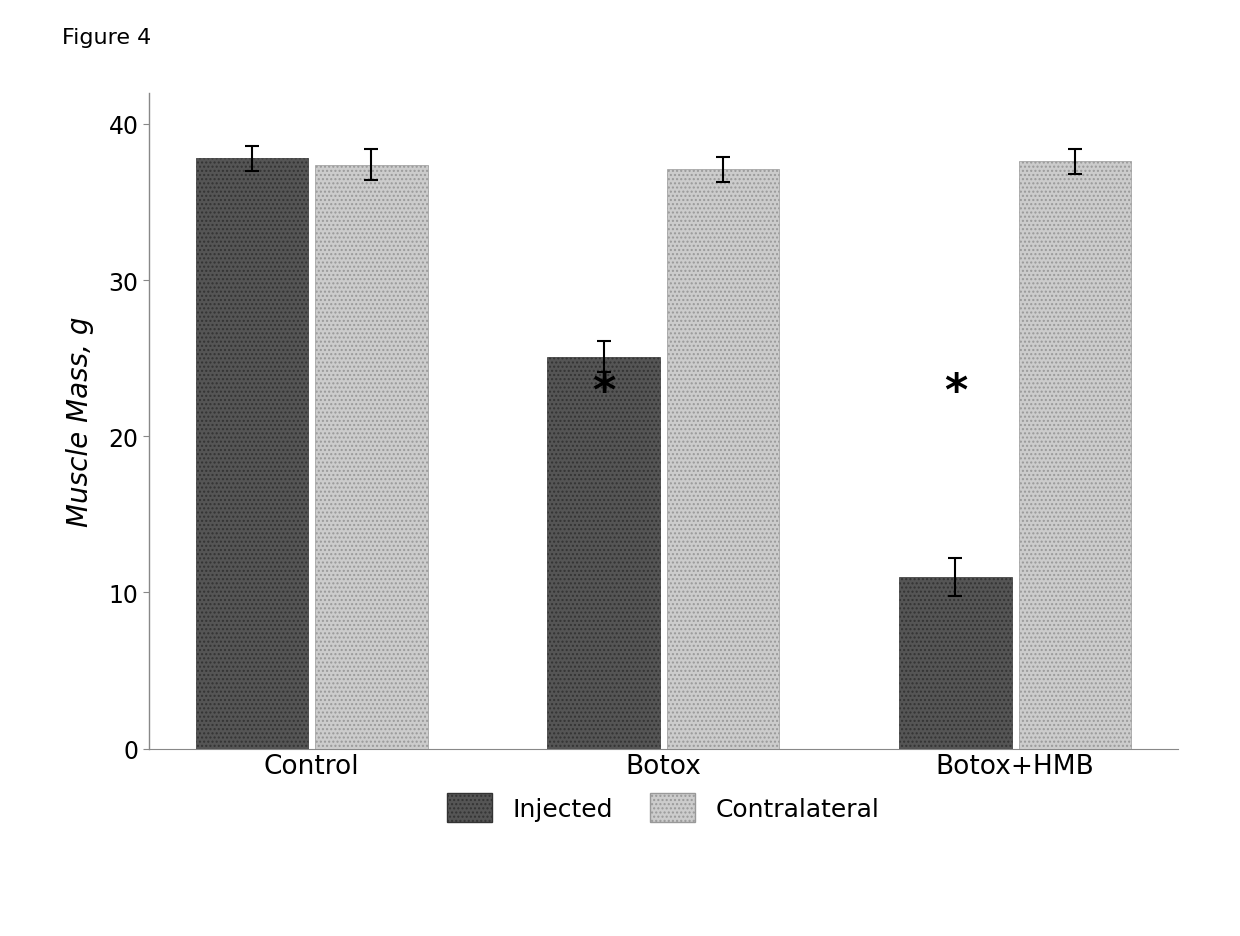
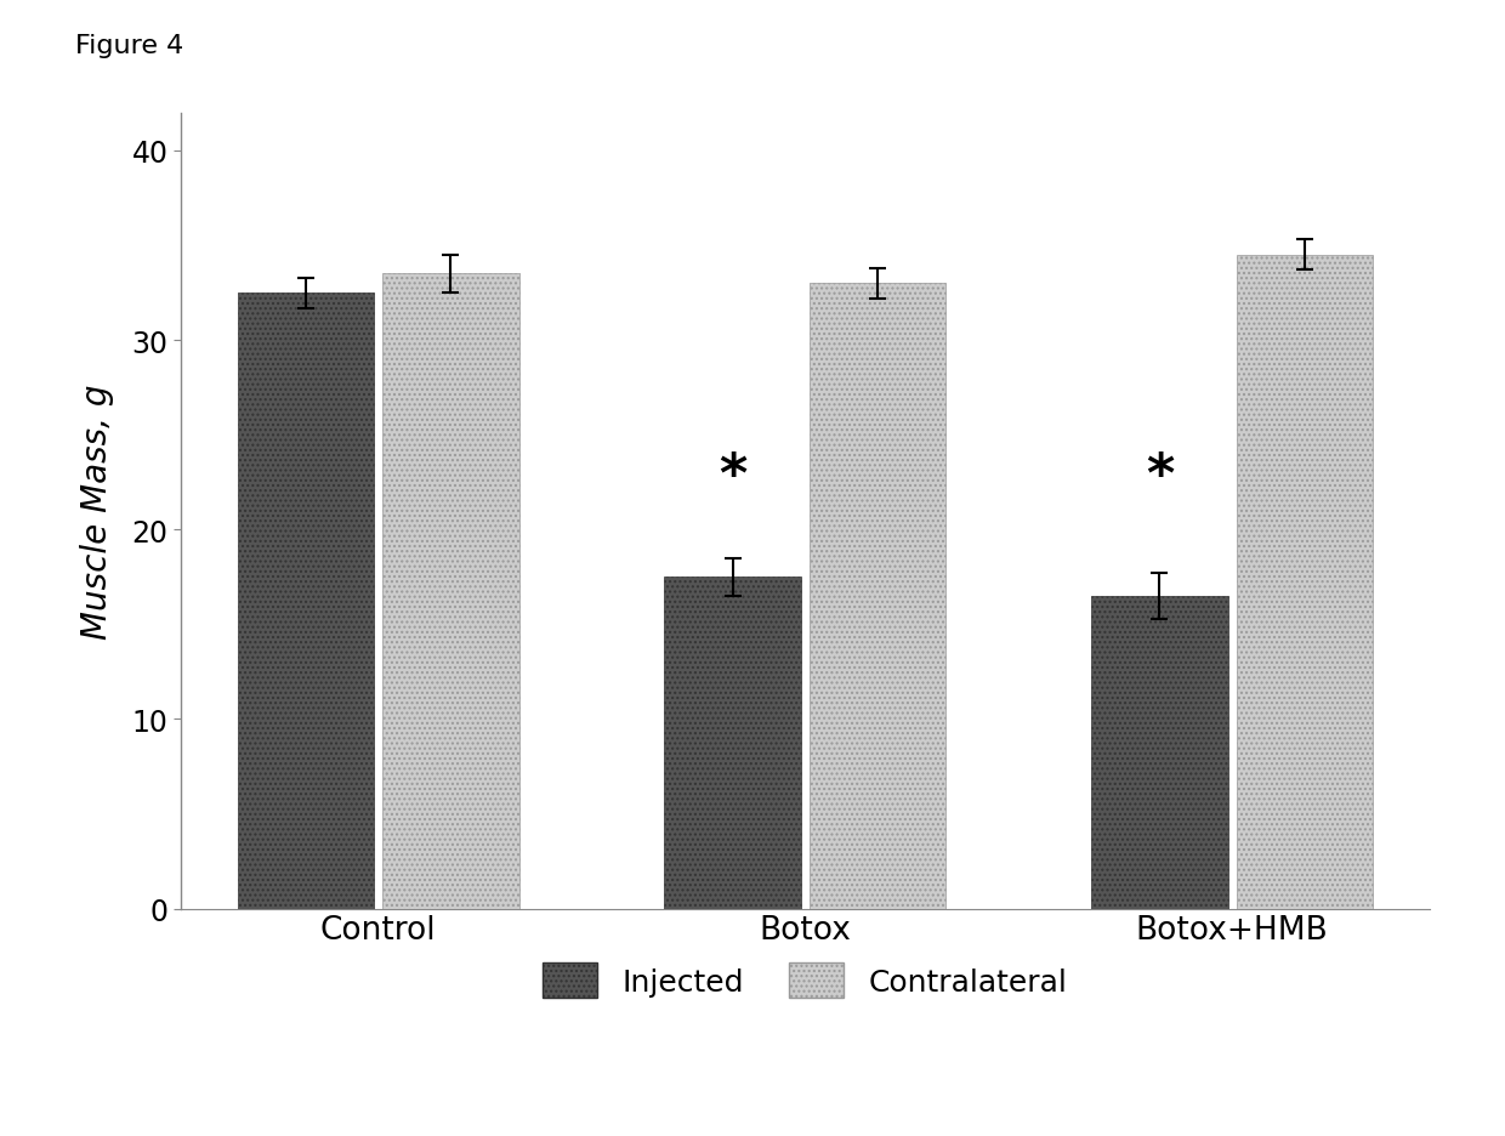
Injected/Control: 37.8 -> 32.5
Contralateral/Control: 37.4 -> 33.5
Injected/Botox: 25.1 -> 17.5
Contralateral/Botox: 37.1 -> 33.0
Injected/Botox+HMB: 11.0 -> 16.5
Contralateral/Botox+HMB: 37.6 -> 34.5
